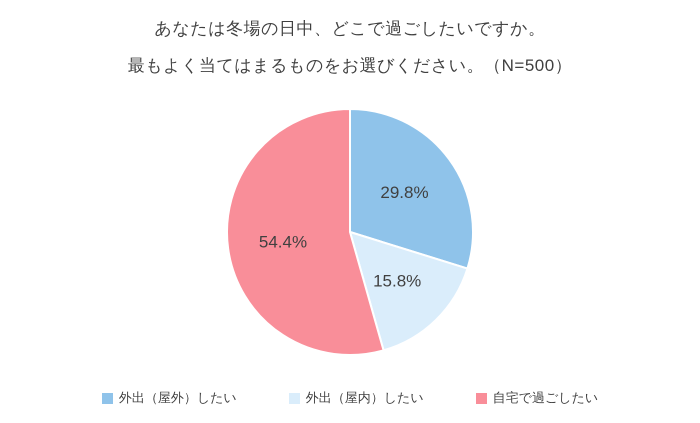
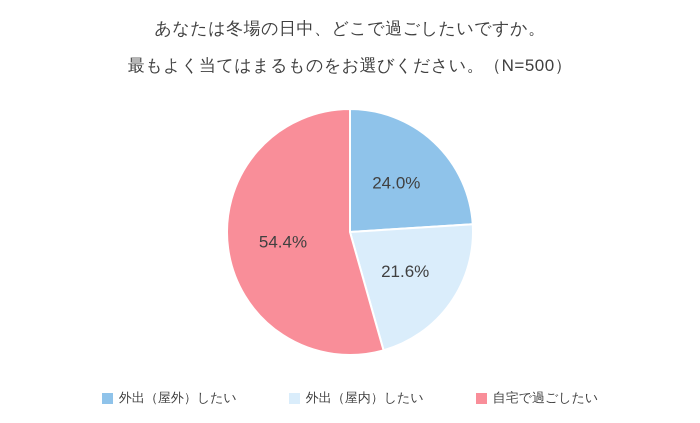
外出（屋外）したい: 29.8% -> 24.0%
外出（屋内）したい: 15.8% -> 21.6%
